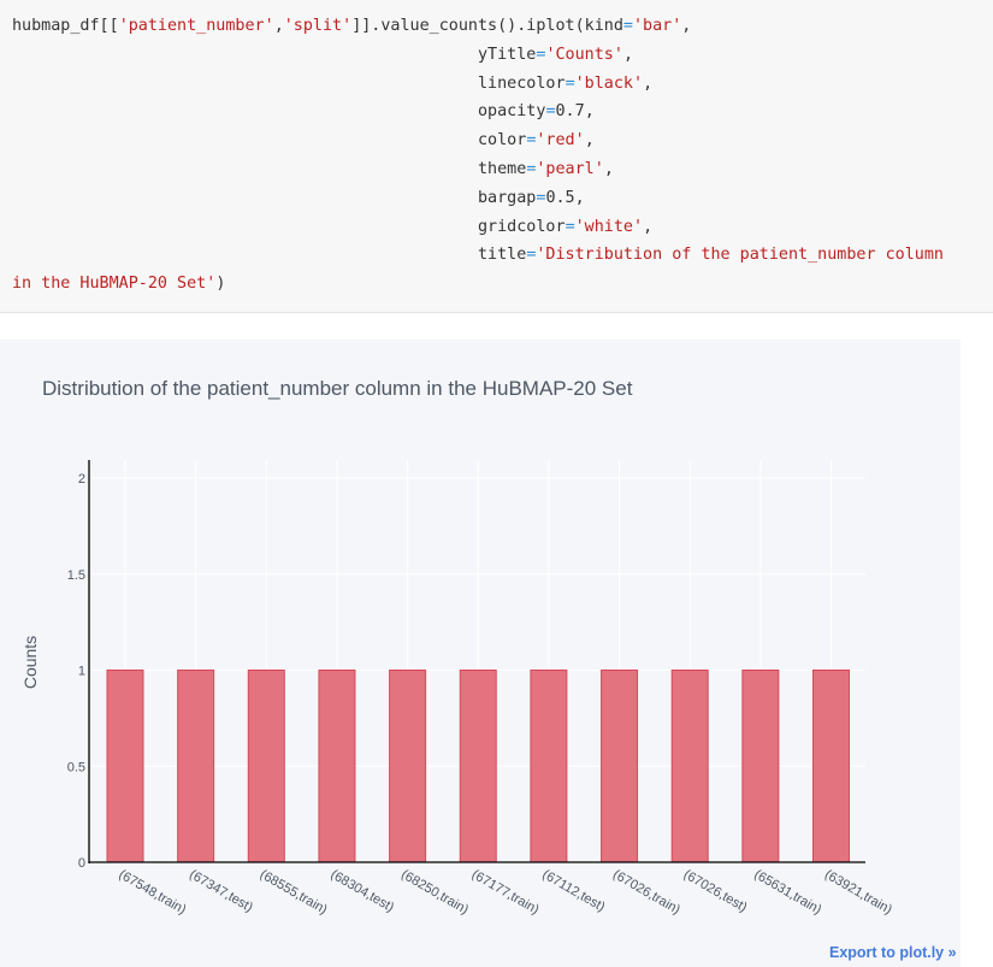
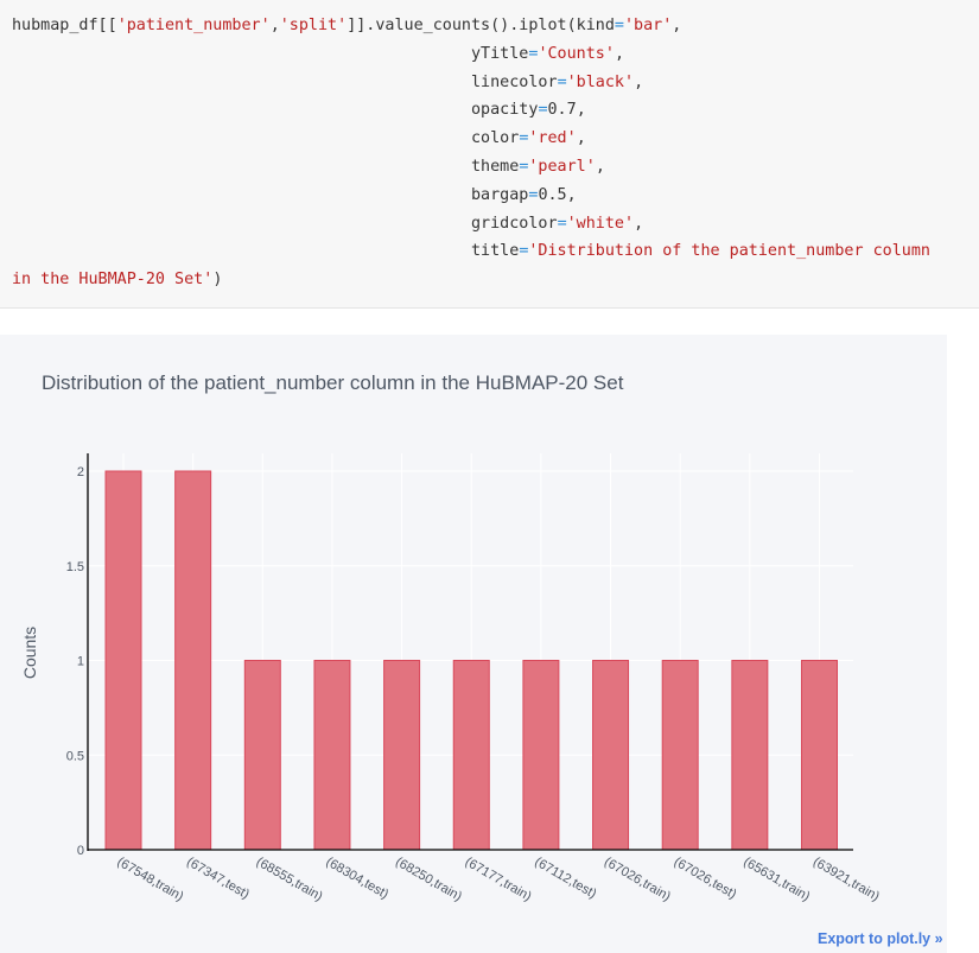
(67548,train): 1 -> 2
(67347,test): 1 -> 2
